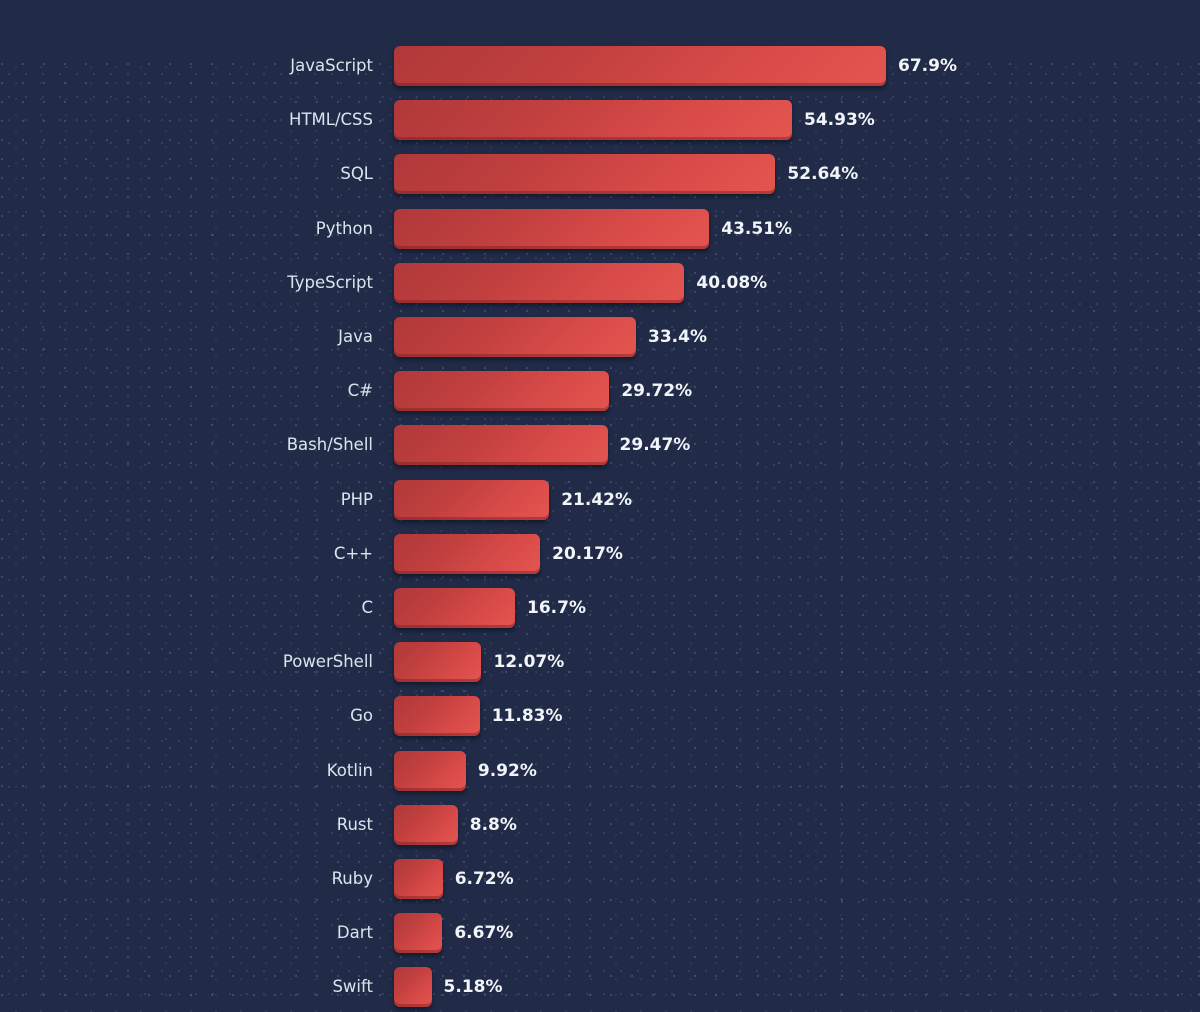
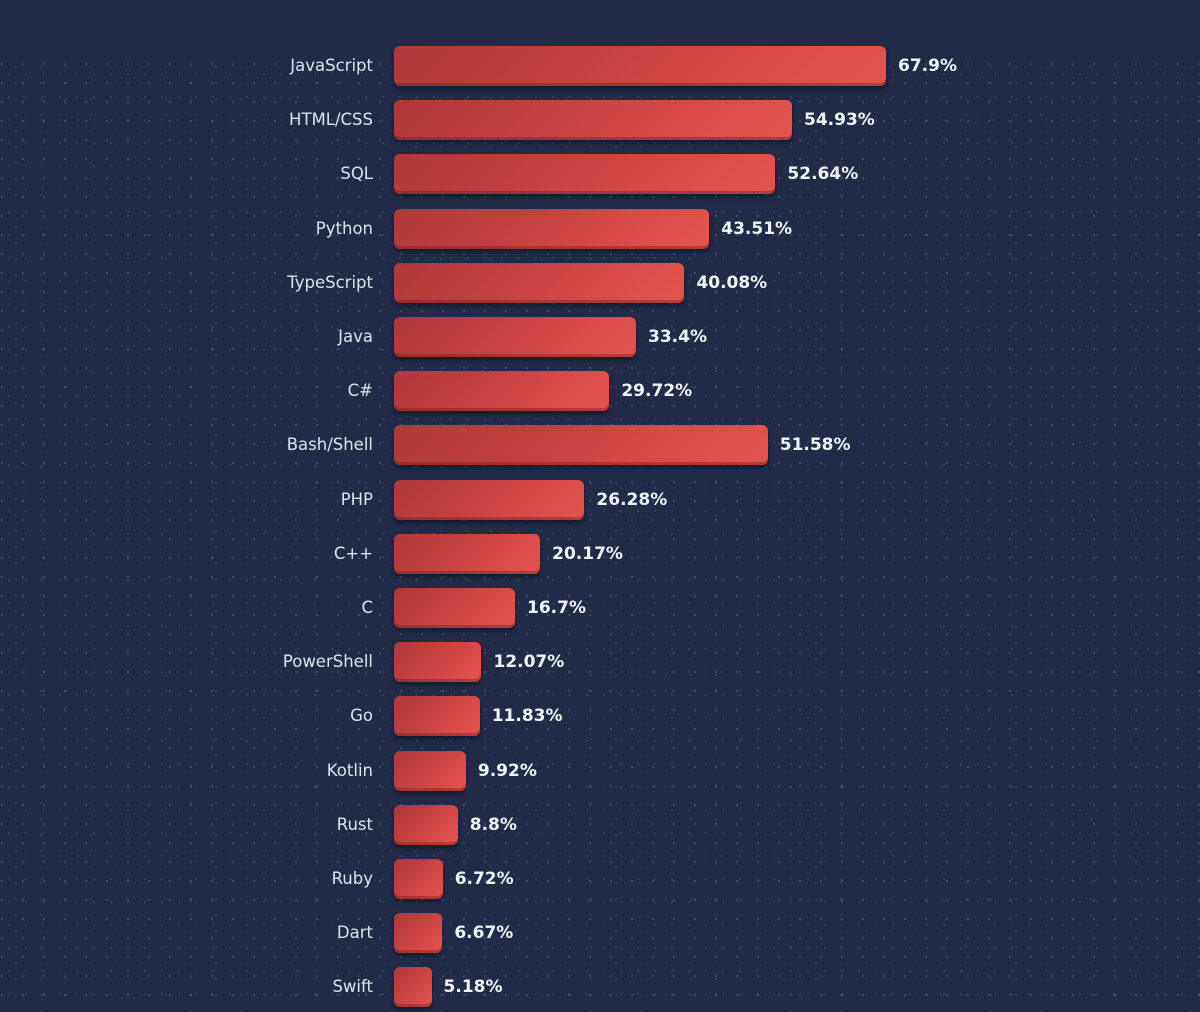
Bash/Shell: 29.47% -> 51.58%
PHP: 21.42% -> 26.28%
